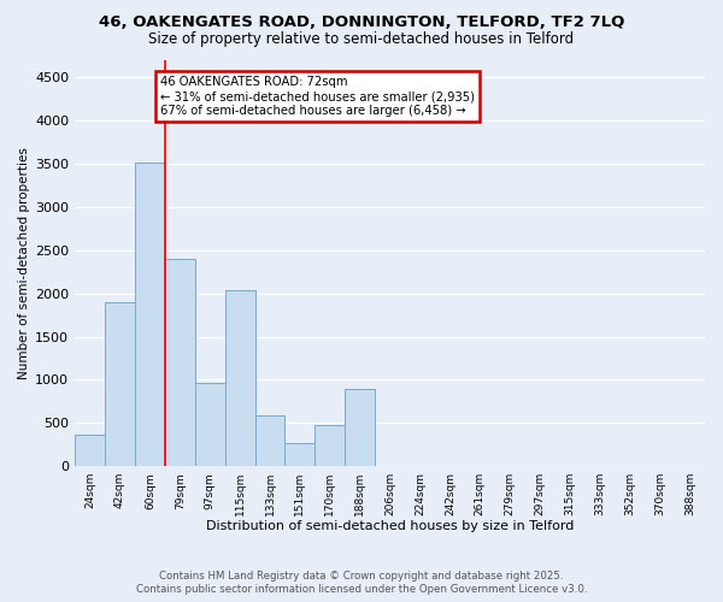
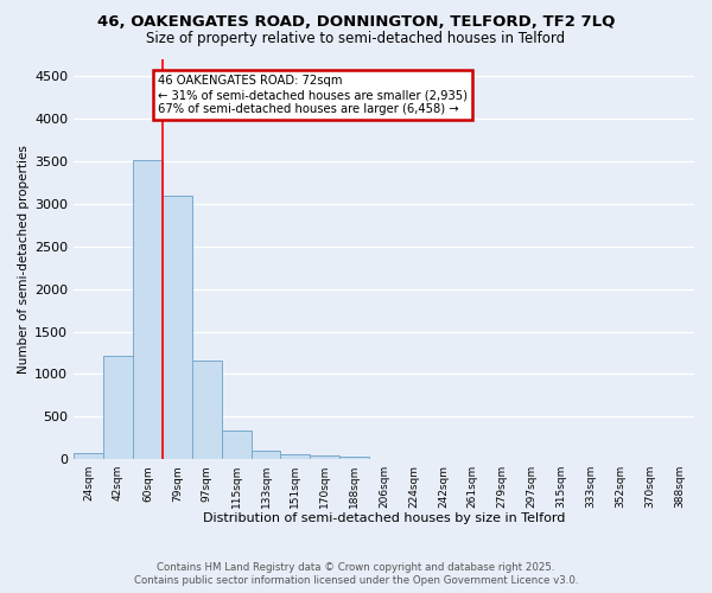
24sqm: 360 -> 80
42sqm: 1900 -> 1220
79sqm: 2400 -> 3100
97sqm: 960 -> 1160
115sqm: 2040 -> 340
133sqm: 580 -> 100
151sqm: 260 -> 60
170sqm: 480 -> 40
188sqm: 900 -> 30
